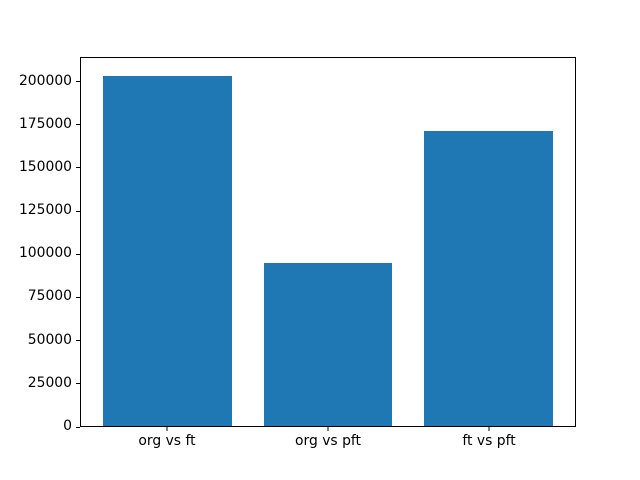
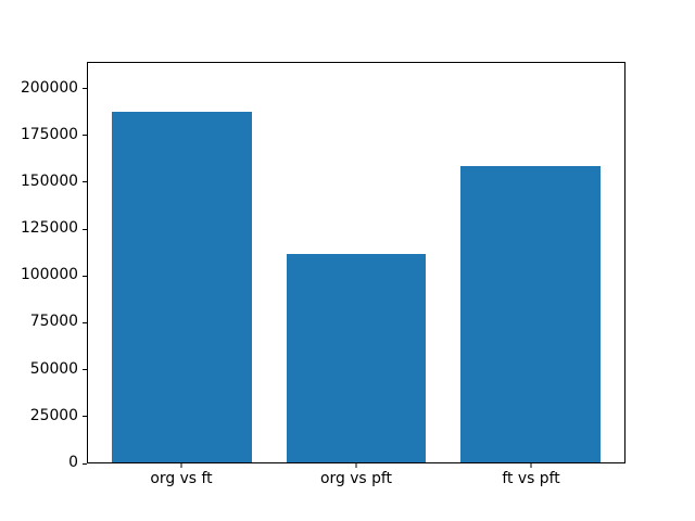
org vs ft: 204000 -> 188000
org vs pft: 95000 -> 112000
ft vs pft: 172000 -> 159000
